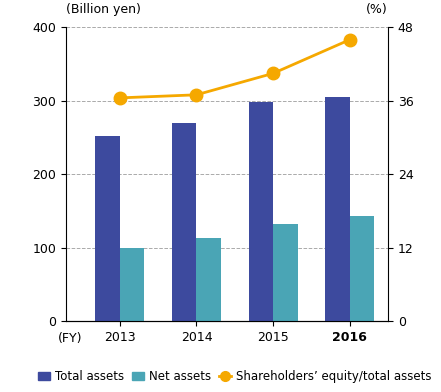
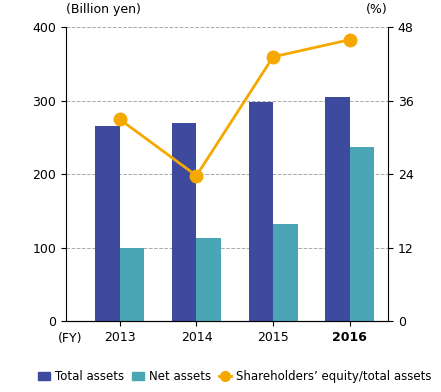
Total assets/2013: 252 -> 266
Shareholders’ equity/total assets/2013: 36.5 -> 33.0
Shareholders’ equity/total assets/2014: 37.0 -> 23.8
Shareholders’ equity/total assets/2015: 40.5 -> 43.2
Net assets/2016: 144 -> 238
